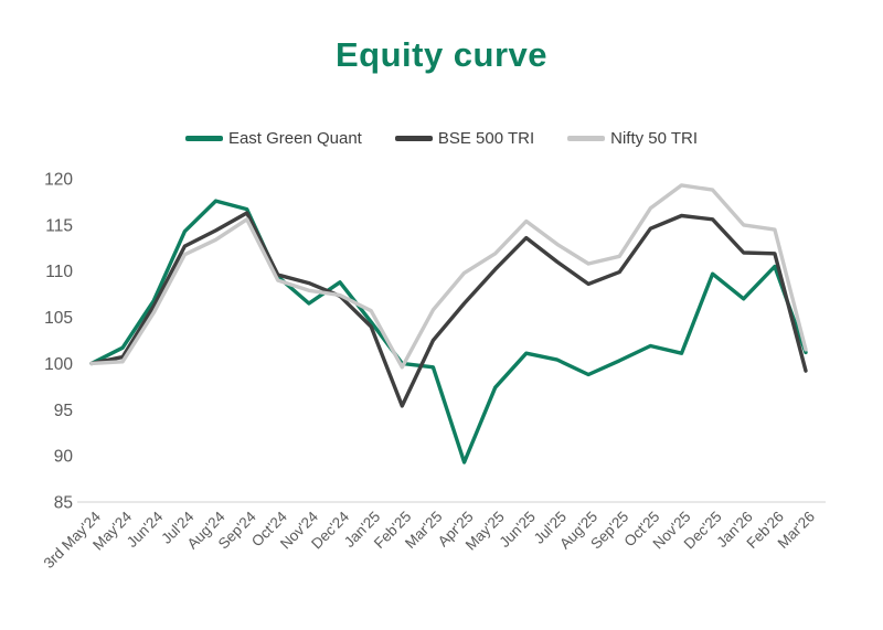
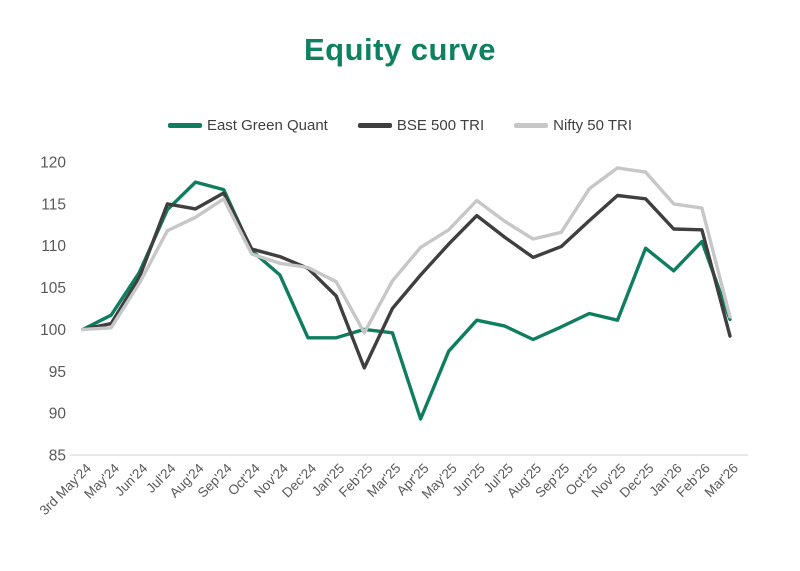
BSE 500 TRI/Jul'24: 113 -> 115
East Green Quant/Dec'24: 109 -> 99
East Green Quant/Jan'25: 104 -> 99
BSE 500 TRI/Oct'25: 115 -> 113
